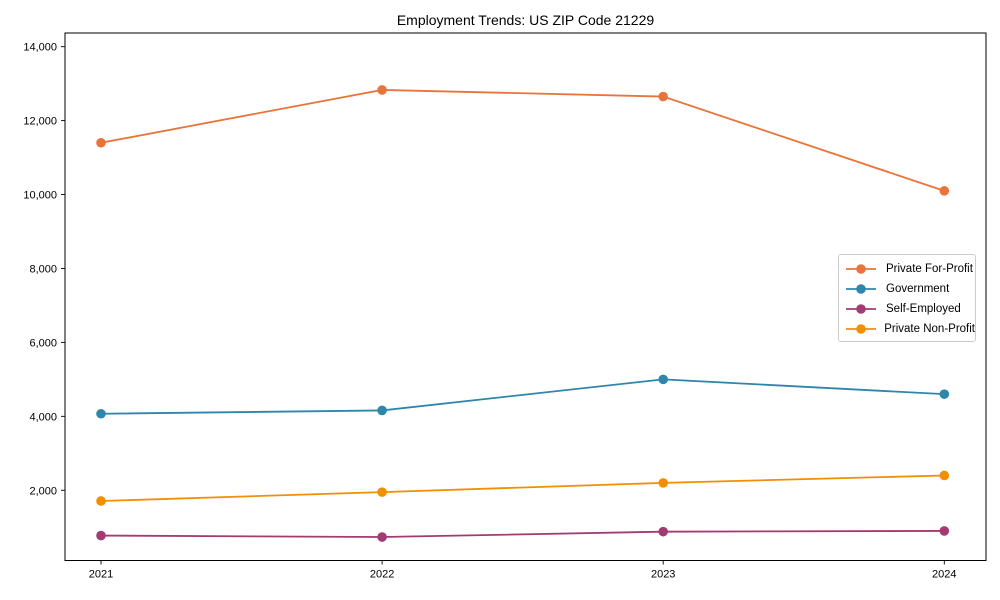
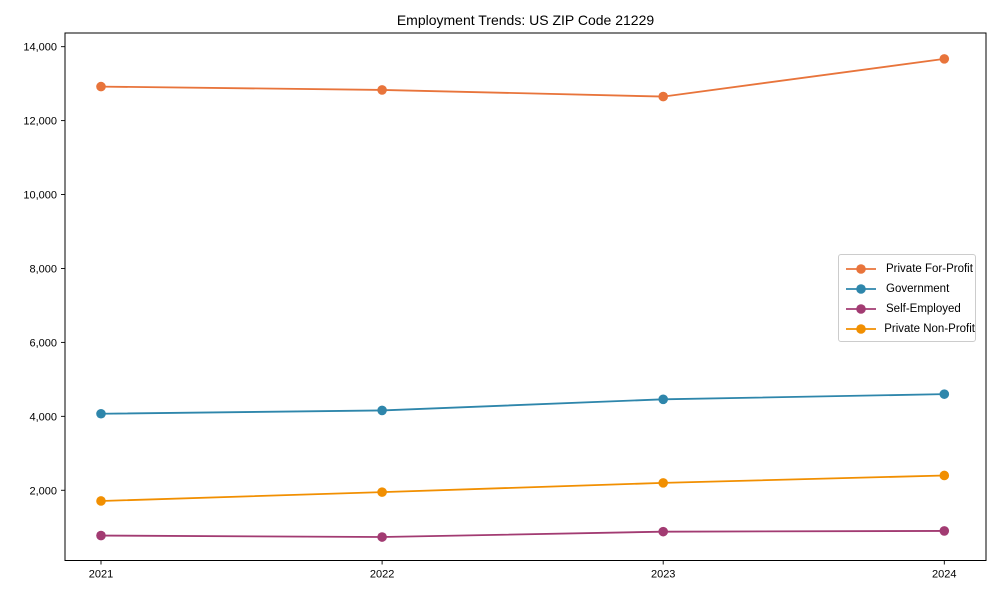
Private For-Profit/2021: 11400 -> 12900
Government/2023: 5000 -> 4500
Private For-Profit/2024: 10100 -> 13700
